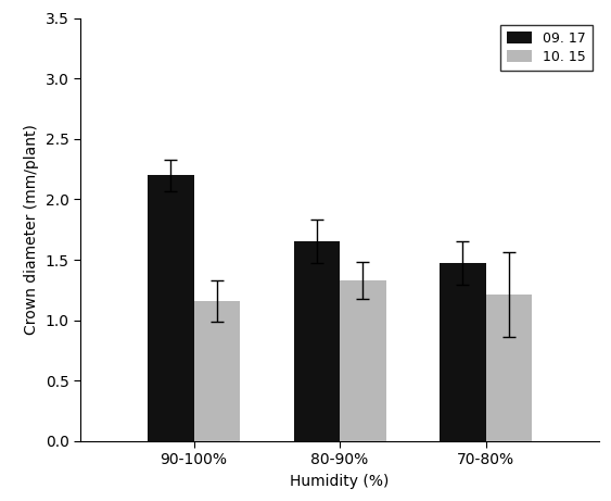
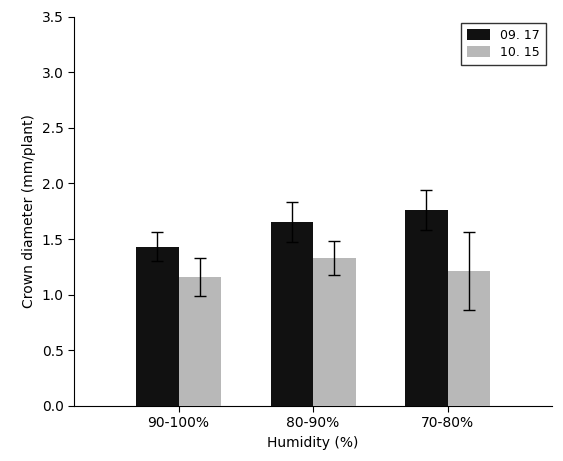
09. 17/90-100%: 2.20 -> 1.43
09. 17/70-80%: 1.47 -> 1.76
